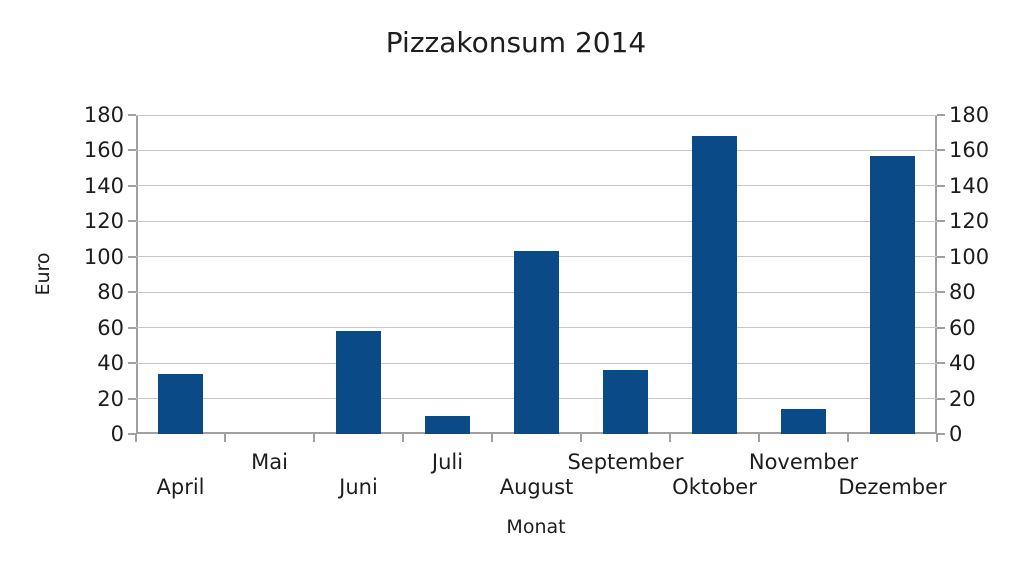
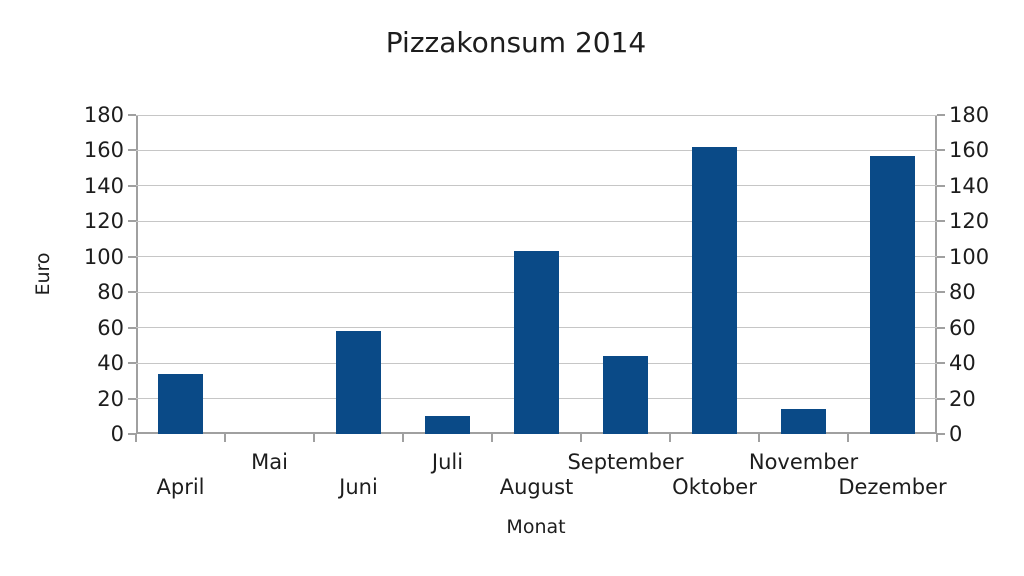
September: 36 -> 44
Oktober: 168 -> 162
